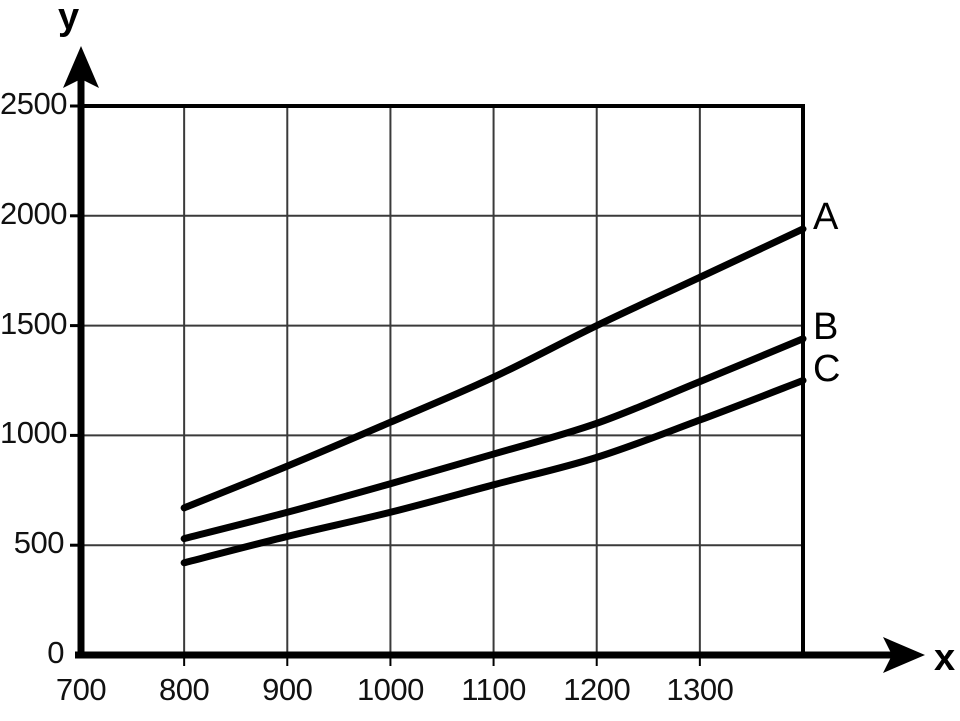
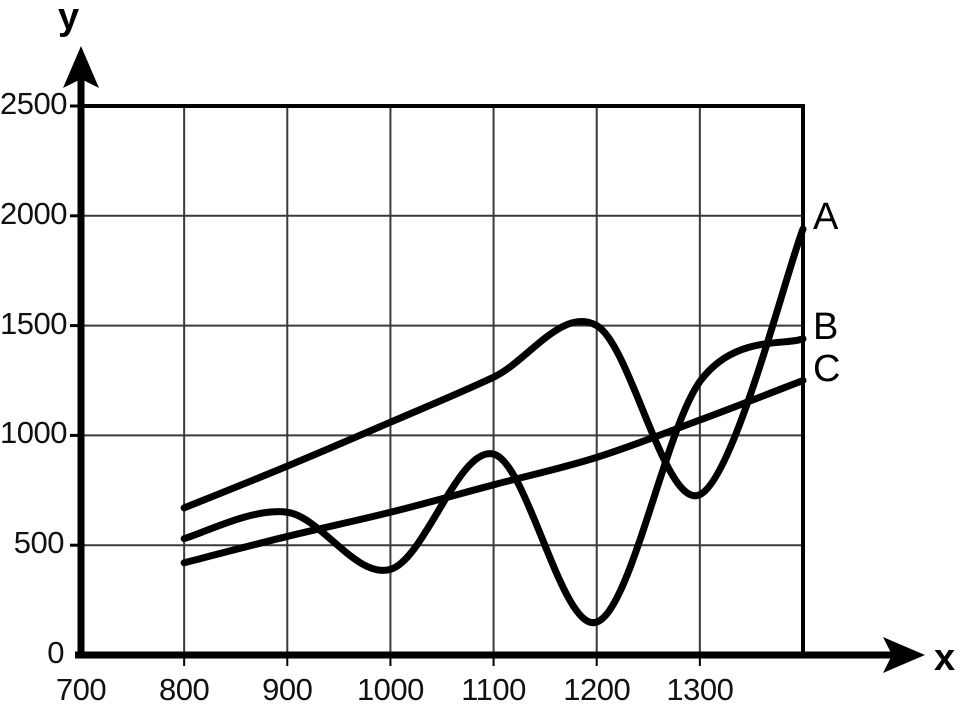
B/1000: 780 -> 390
B/1200: 1060 -> 150
A/1300: 1720 -> 730
